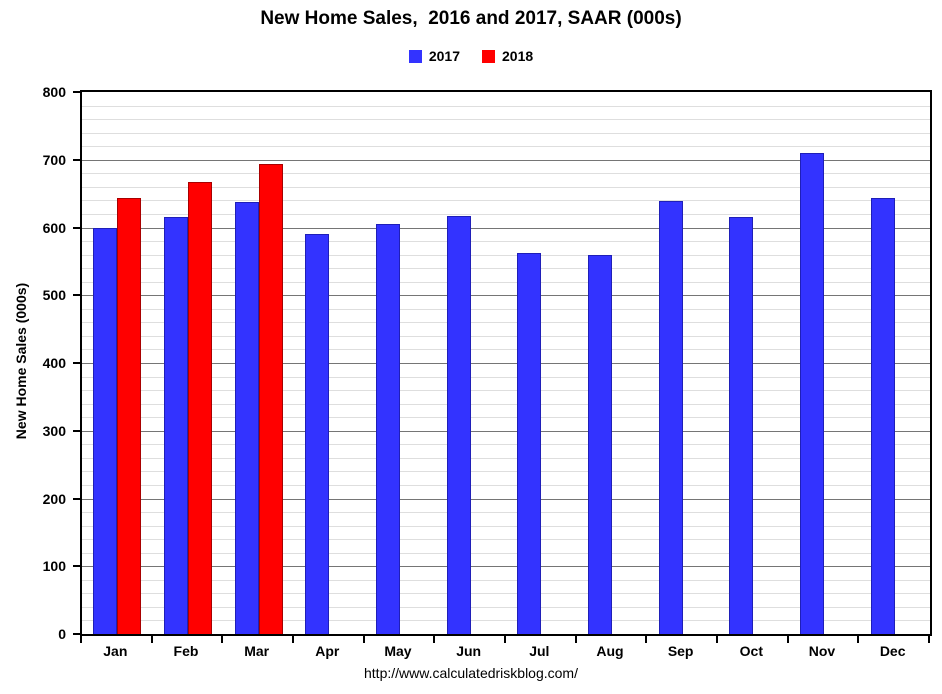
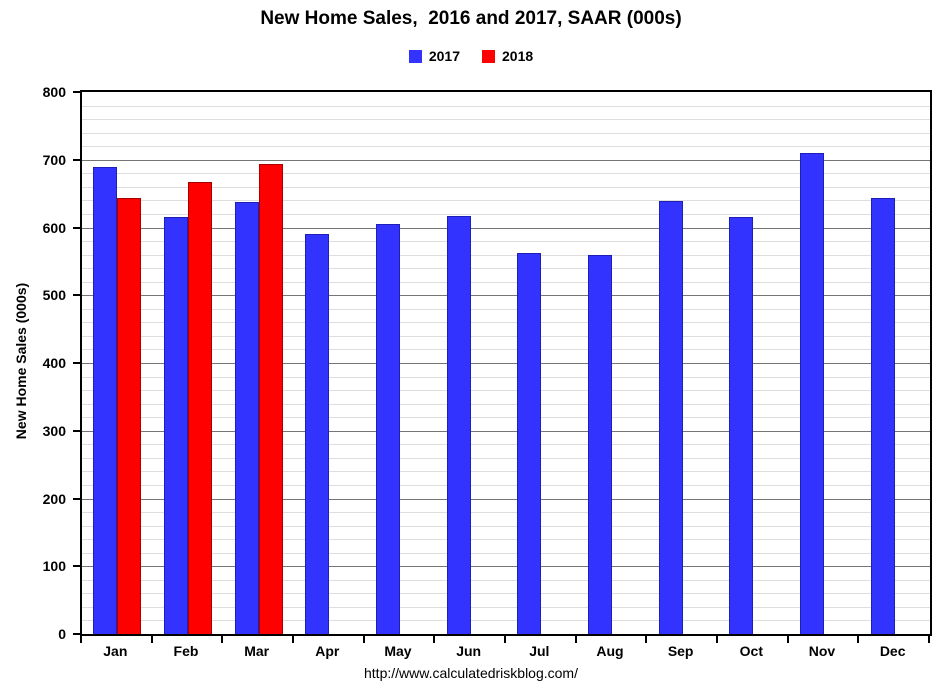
2017/Jan: 600 -> 690
